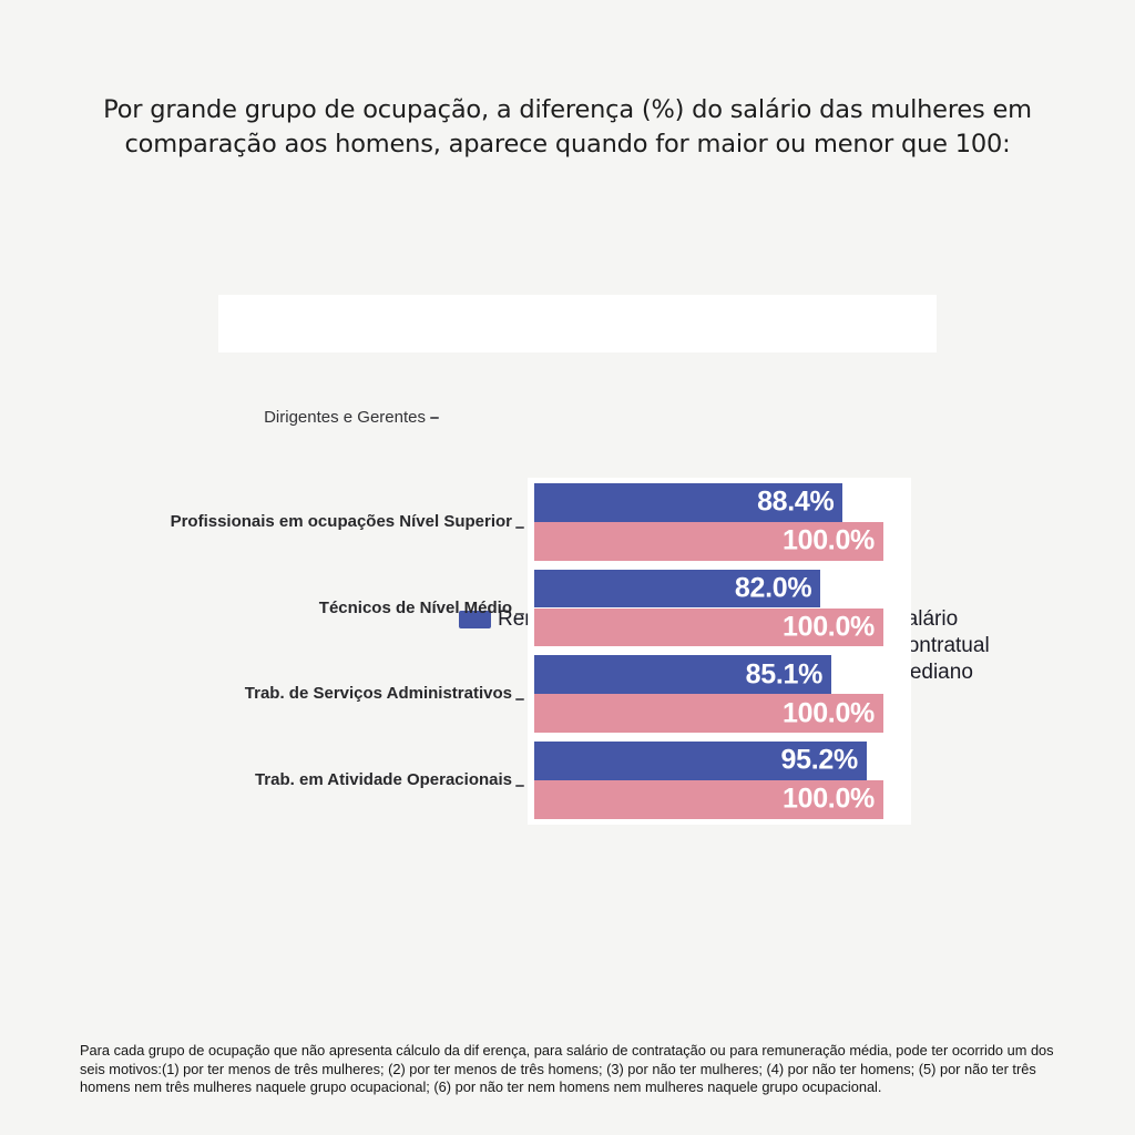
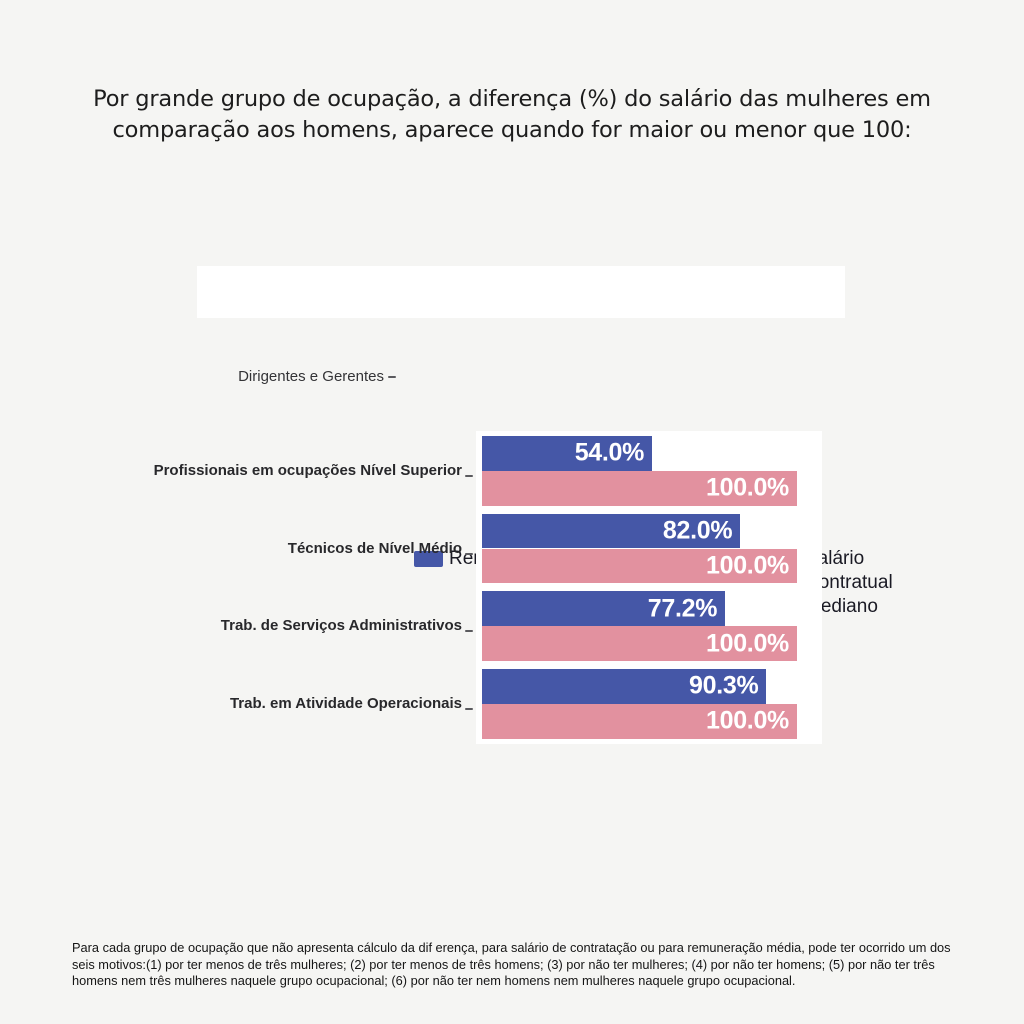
Remuneração Mensal Média/Profissionais em ocupações Nível Superior: 88.4% -> 54.0%
Remuneração Mensal Média/Trab. de Serviços Administrativos: 85.1% -> 77.2%
Remuneração Mensal Média/Trab. em Atividade Operacionais: 95.2% -> 90.3%
